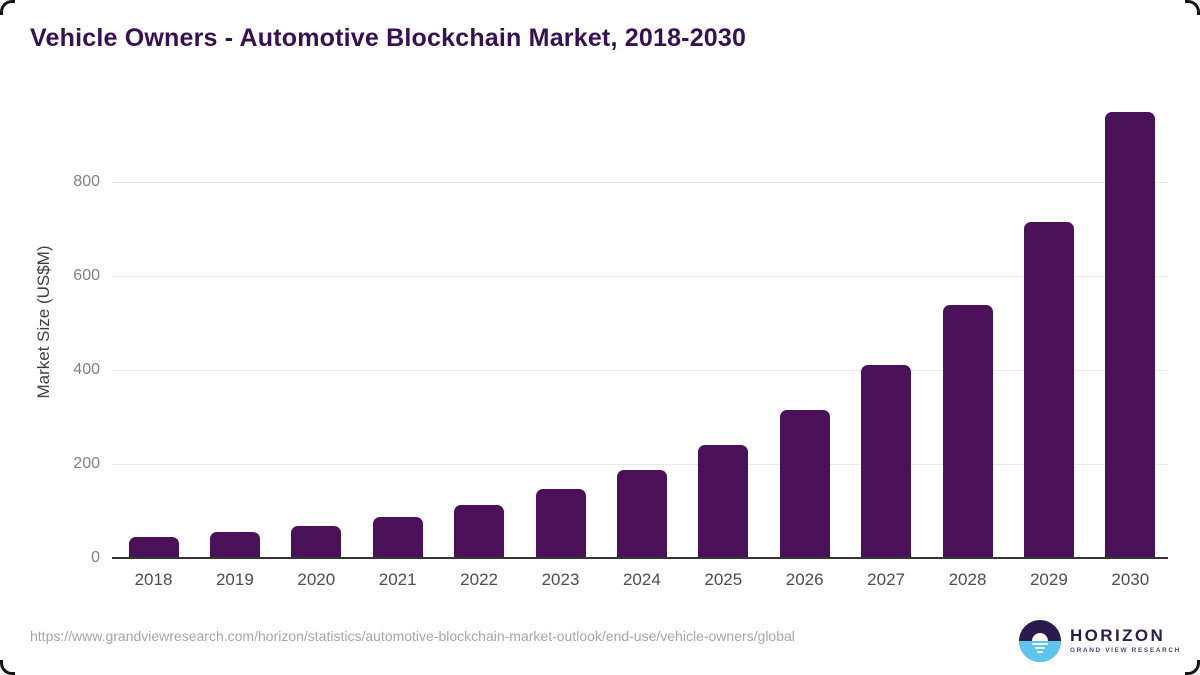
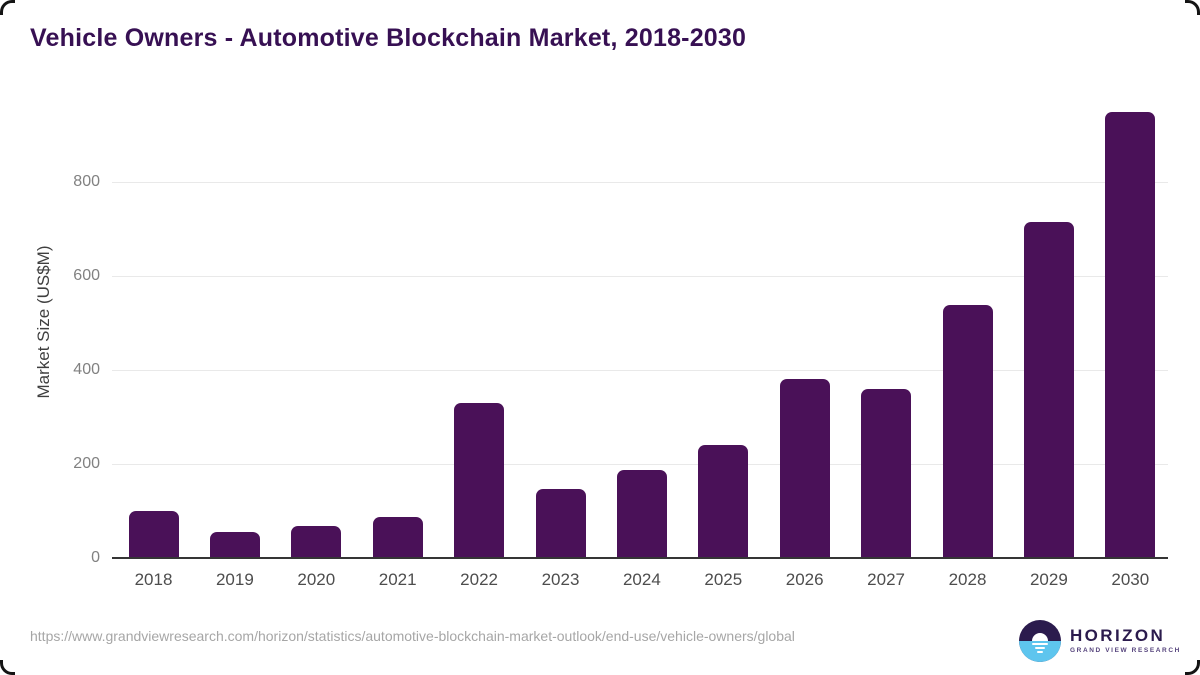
2018: 40 -> 100
2022: 110 -> 330
2026: 320 -> 380
2027: 410 -> 360
